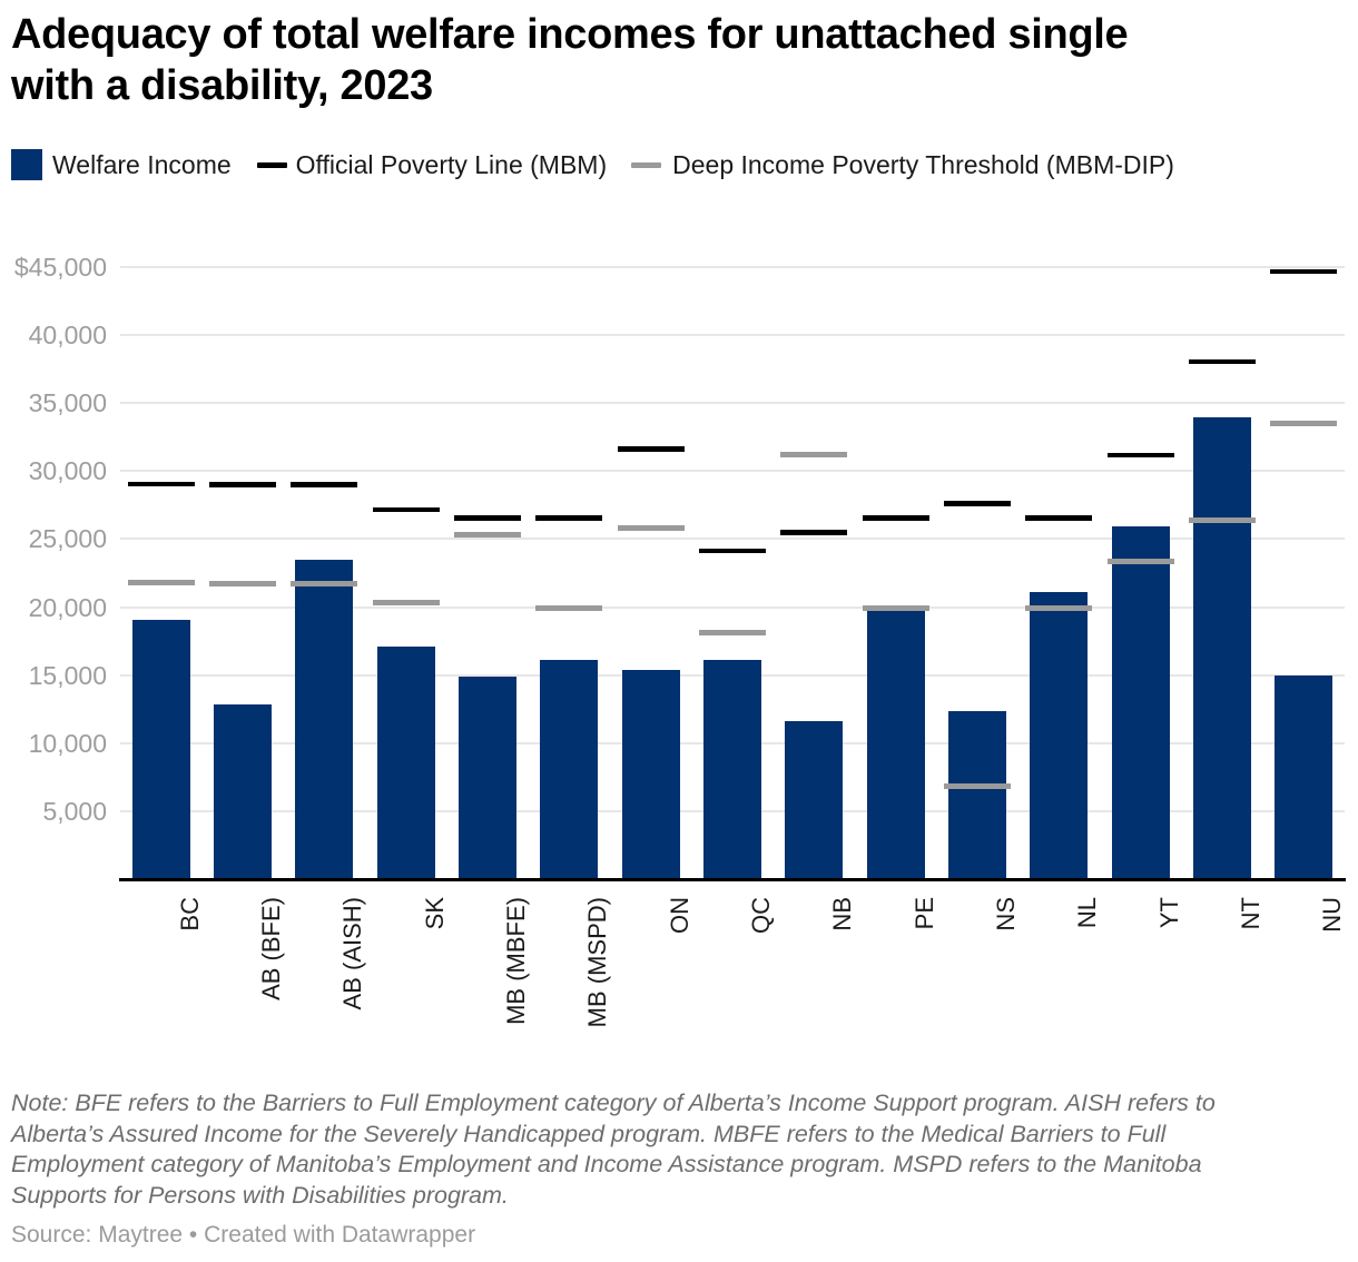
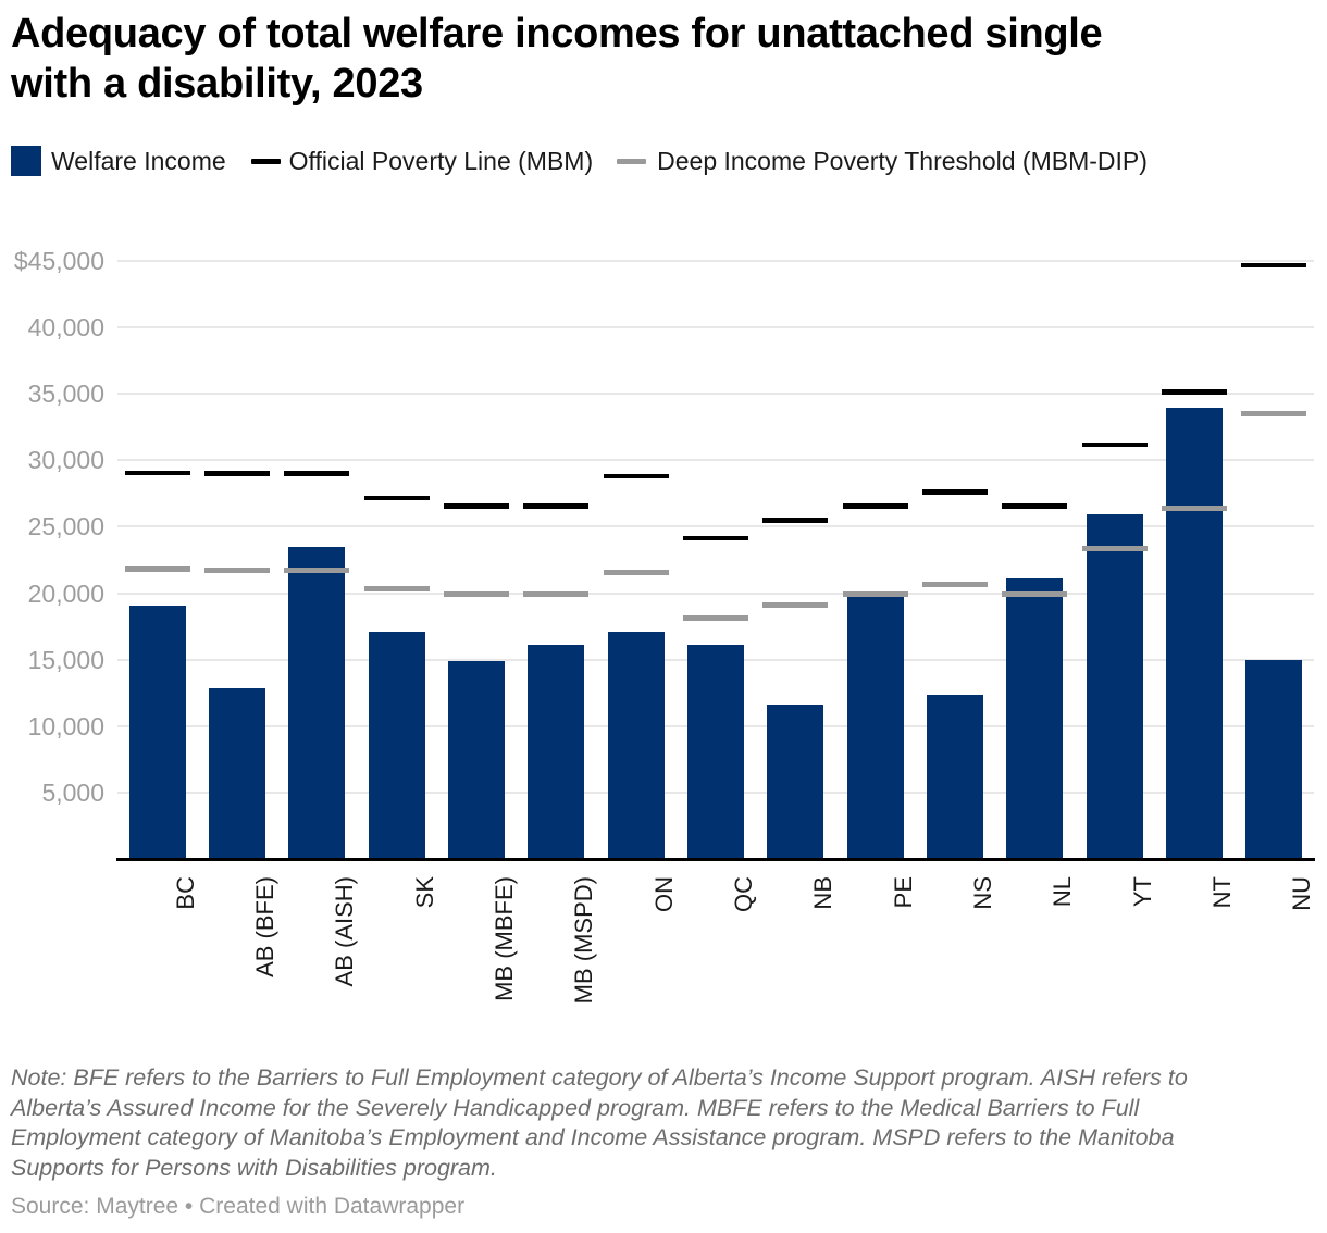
Deep Income Poverty Threshold (MBM-DIP)/MB (MBFE): $25300 -> $19900
Welfare Income/ON: $15400 -> $17100
Official Poverty Line (MBM)/ON: $31600 -> $28800
Deep Income Poverty Threshold (MBM-DIP)/ON: $25800 -> $21600
Deep Income Poverty Threshold (MBM-DIP)/NB: $31200 -> $19200
Deep Income Poverty Threshold (MBM-DIP)/NS: $6900 -> $20600
Official Poverty Line (MBM)/NT: $38000 -> $35100
